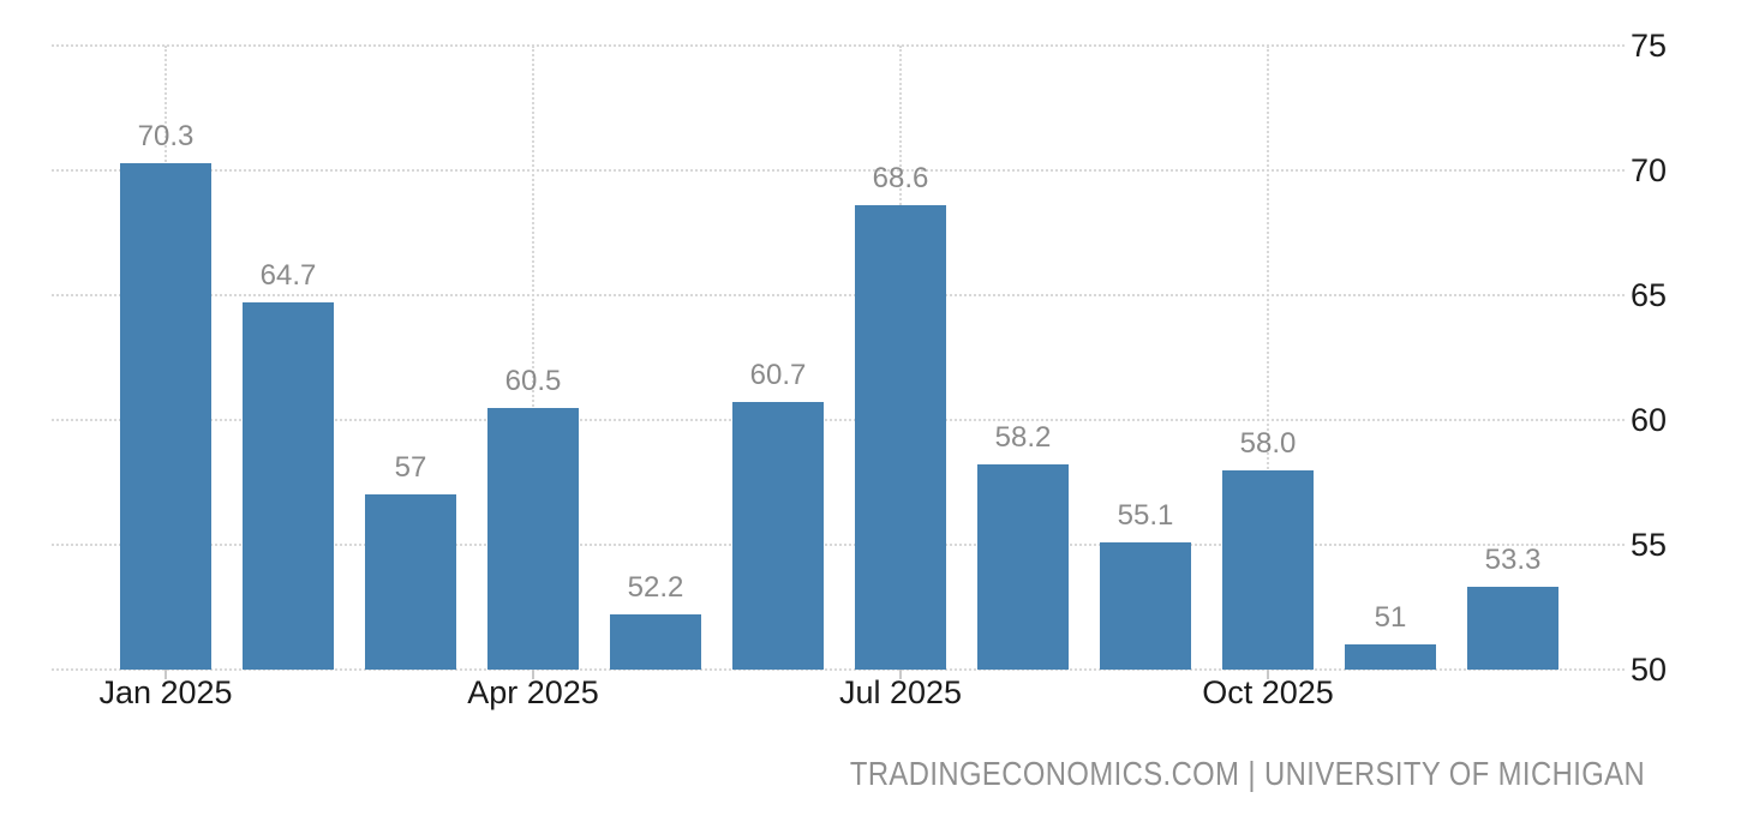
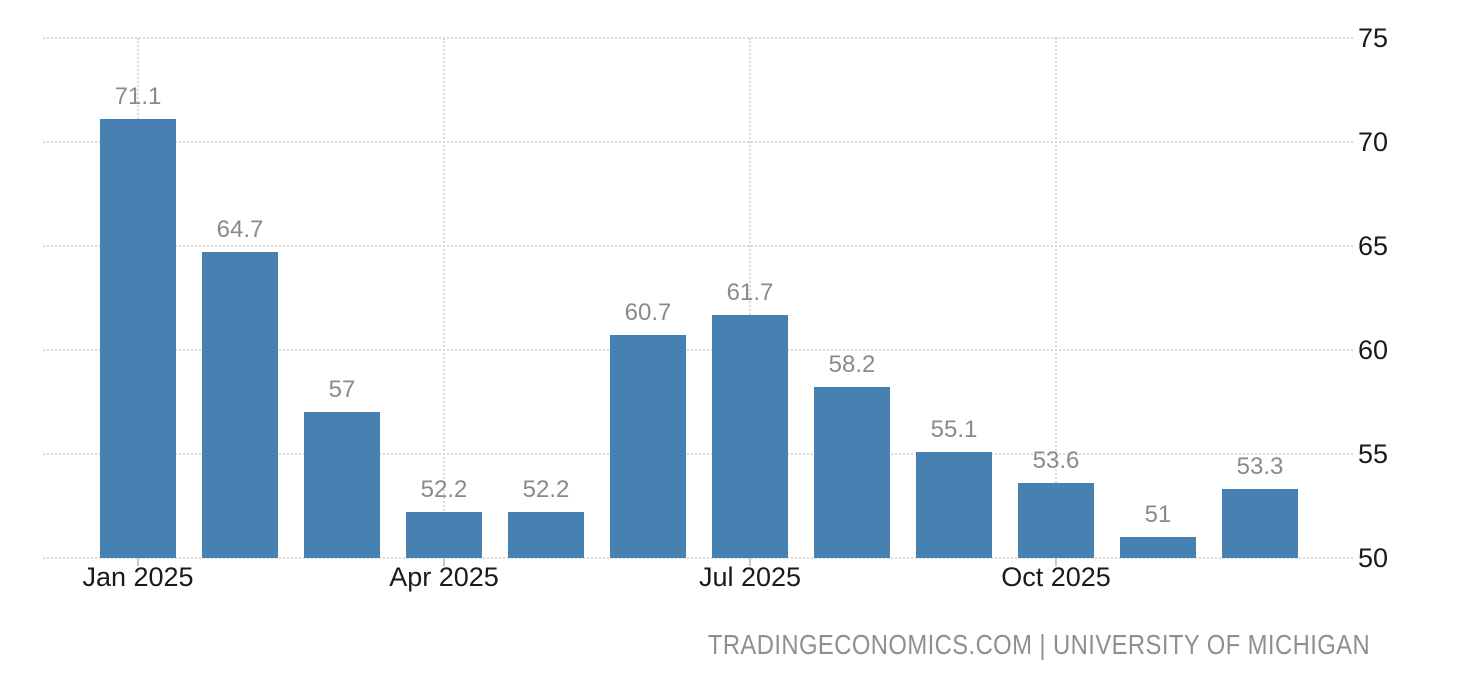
Jan 2025: 70.3 -> 71.1
Apr 2025: 60.5 -> 52.2
Jul 2025: 68.6 -> 61.7
Oct 2025: 58.0 -> 53.6
